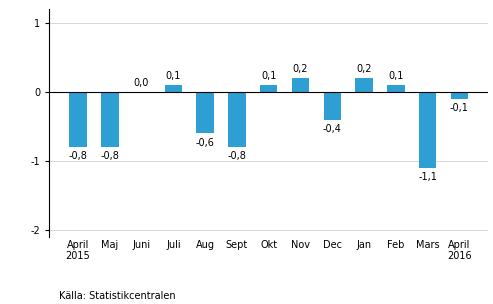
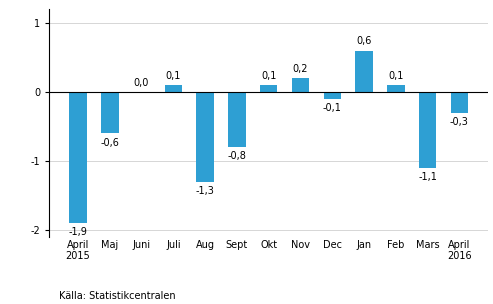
April 2015: -0,8 -> -1,9
Maj: -0,8 -> -0,6
Aug: -0,6 -> -1,3
Dec: -0,4 -> -0,1
Jan: 0,2 -> 0,6
April 2016: -0,1 -> -0,3
